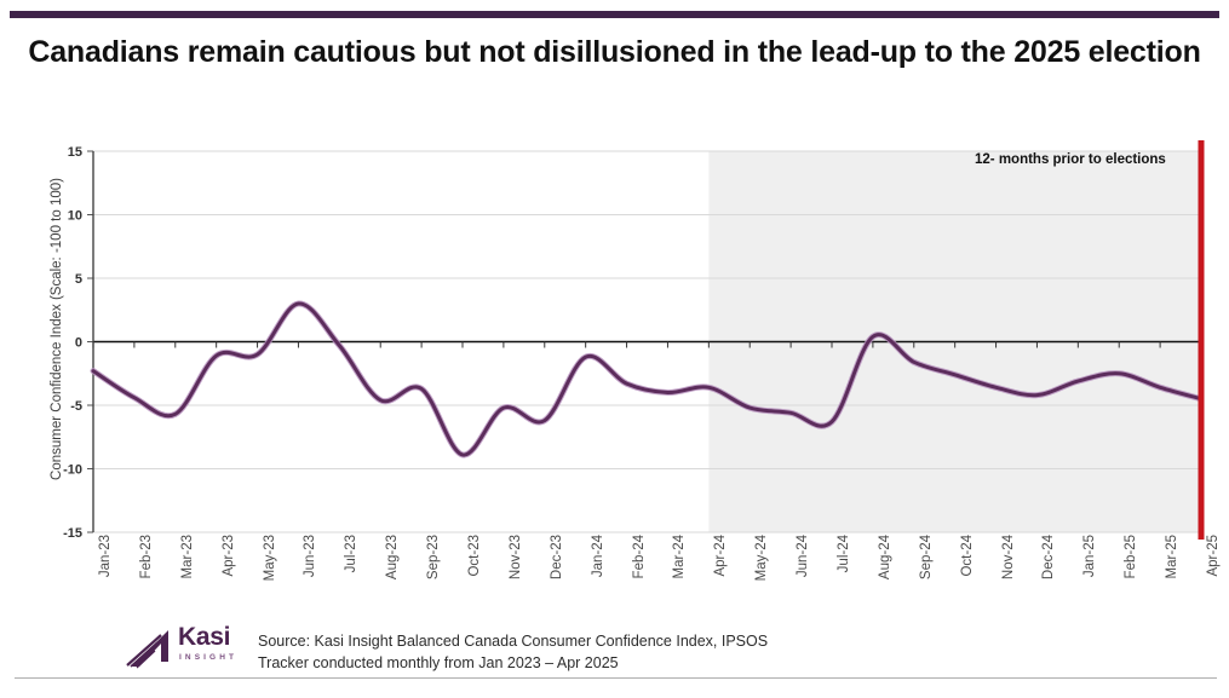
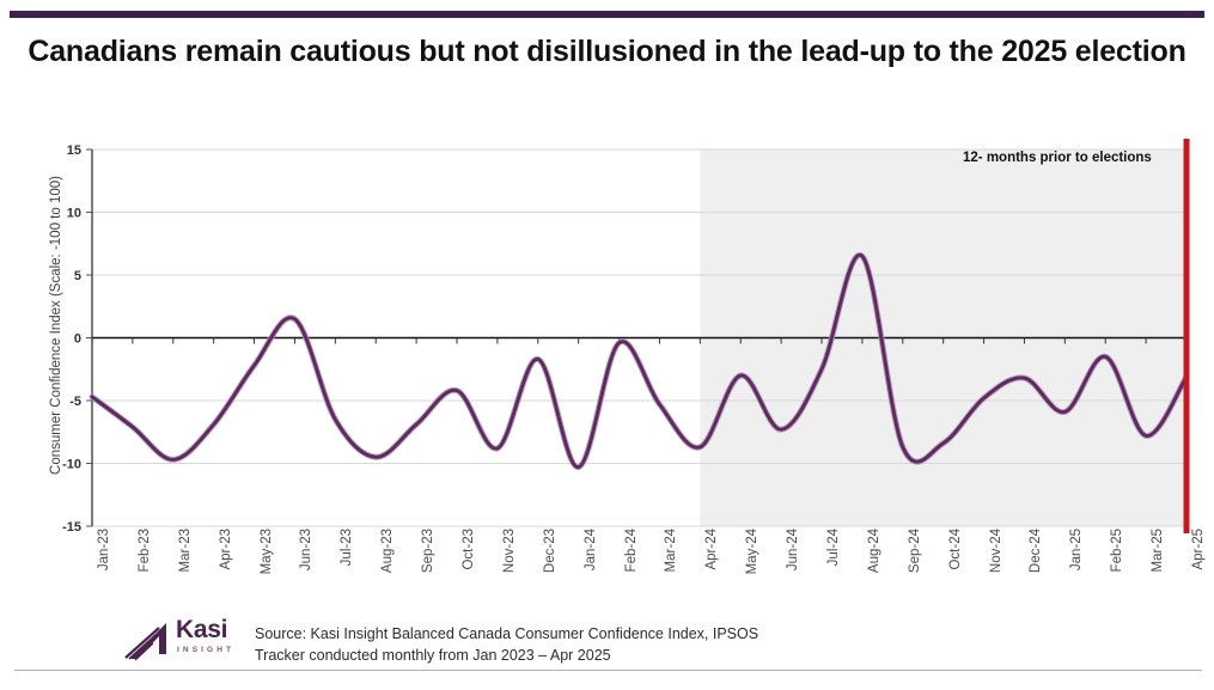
Jan-23: -2.3 -> -4.7
Feb-23: -4.4 -> -7.1
Mar-23: -5.7 -> -9.7
Apr-23: -1.1 -> -6.9
May-23: -1.0 -> -2.2
Jun-23: 3.0 -> 1.5
Jul-23: -0.3 -> -6.5
Aug-23: -4.6 -> -9.5
Sep-23: -3.7 -> -6.9
Oct-23: -8.9 -> -4.2
Nov-23: -5.2 -> -8.8
Dec-23: -6.2 -> -1.7
Jan-24: -1.2 -> -10.3
Feb-24: -3.3 -> -0.4
Mar-24: -4.0 -> -5.3
Apr-24: -3.6 -> -8.7
May-24: -5.2 -> -3.0
Jun-24: -5.6 -> -7.3
Jul-24: -6.3 -> -2.5
Aug-24: 0.4 -> 6.5
Sep-24: -1.6 -> -8.7
Oct-24: -2.6 -> -8.4
Nov-24: -3.6 -> -4.8
Dec-24: -4.2 -> -3.2
Jan-25: -3.1 -> -5.9
Feb-25: -2.5 -> -1.5
Mar-25: -3.6 -> -7.8
Apr-25: -4.5 -> -3.1
